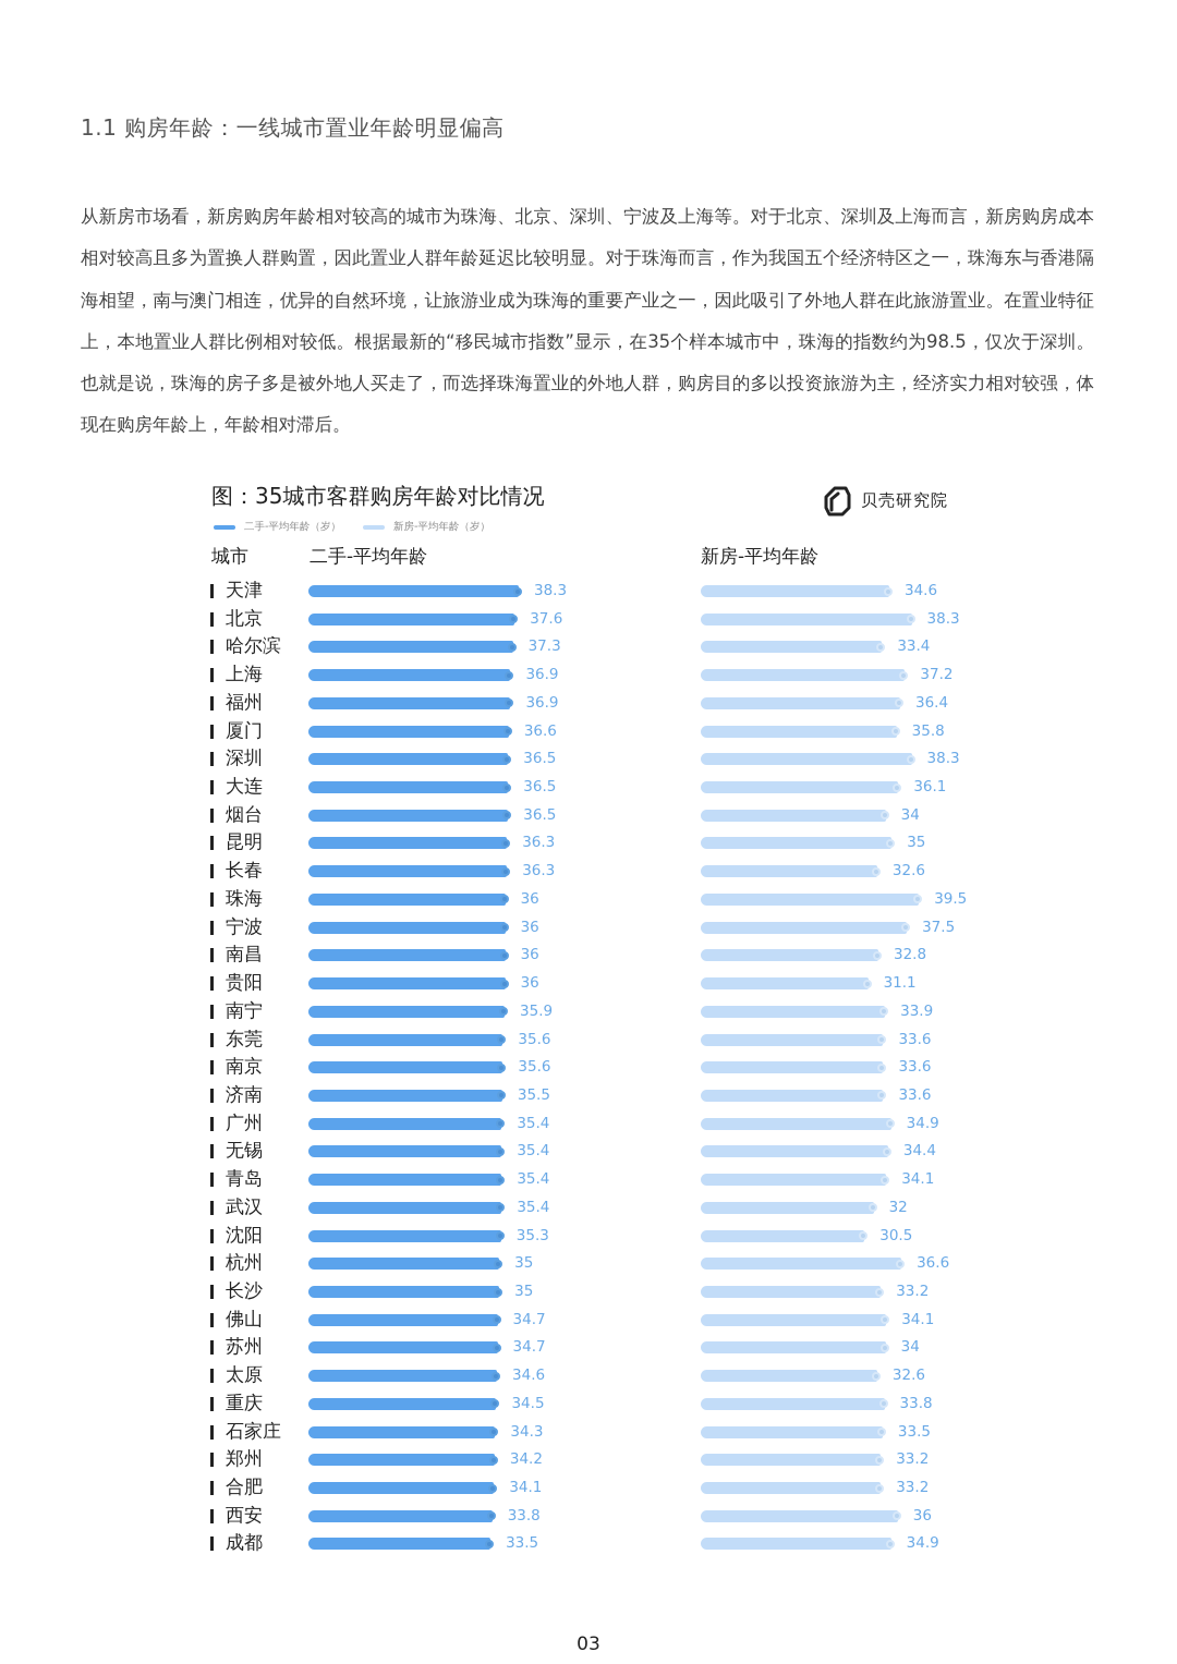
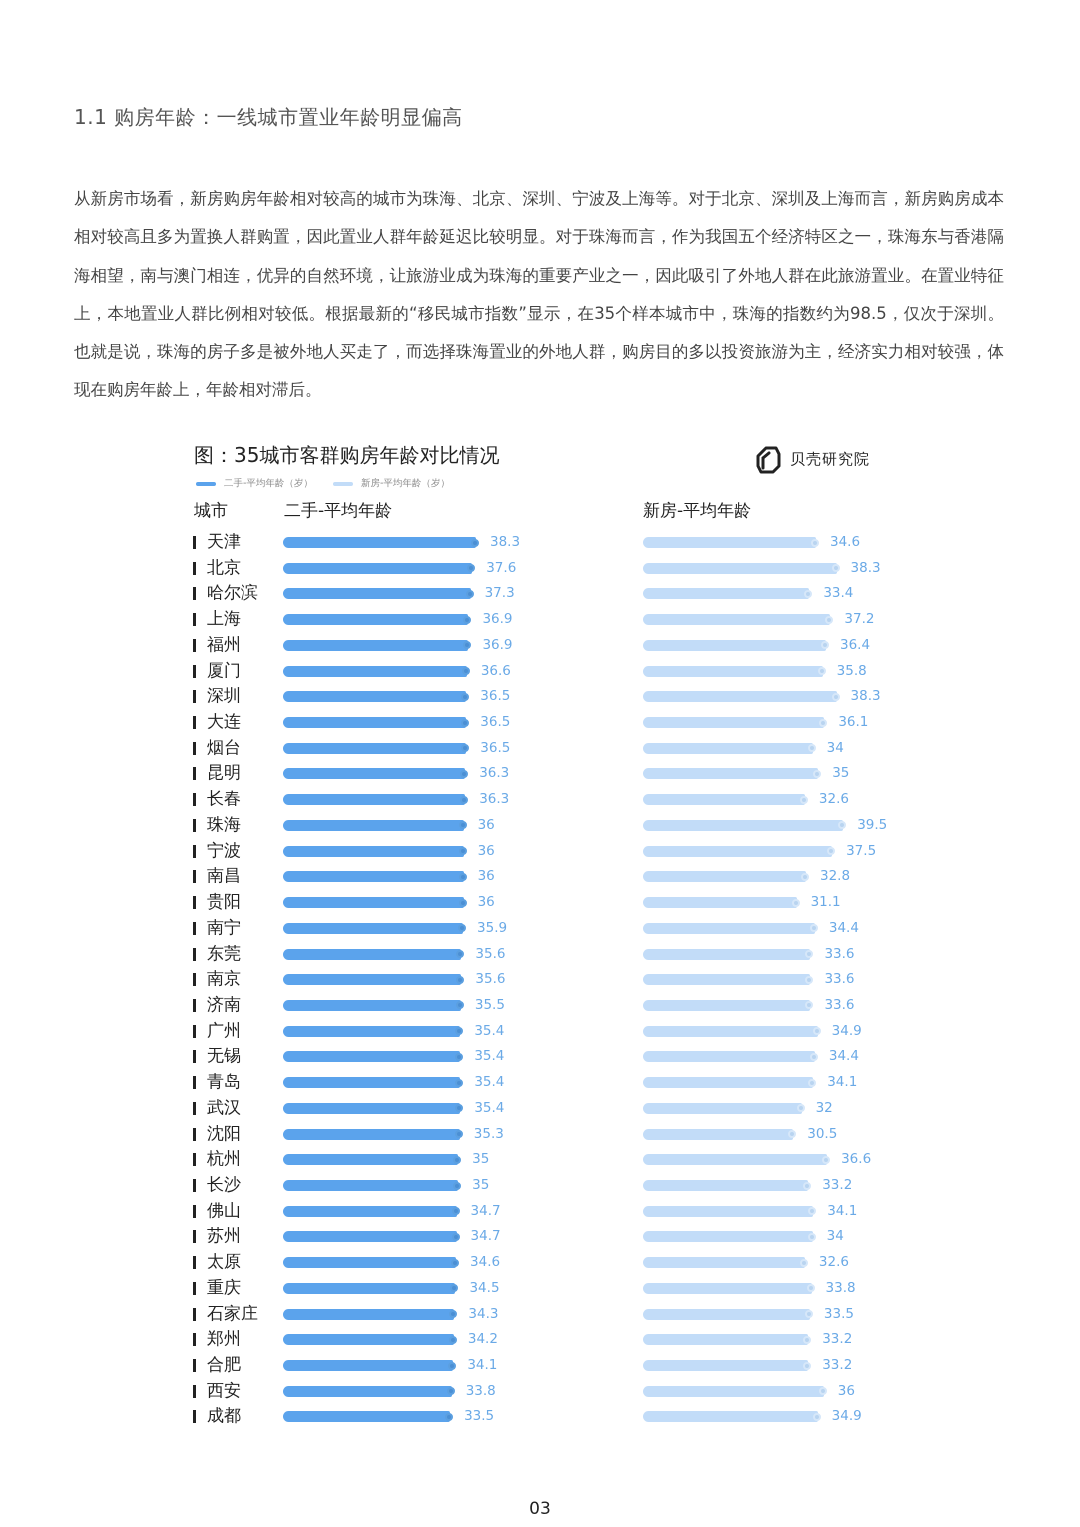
新房-平均年龄（岁）/南宁: 33.9 -> 34.4
